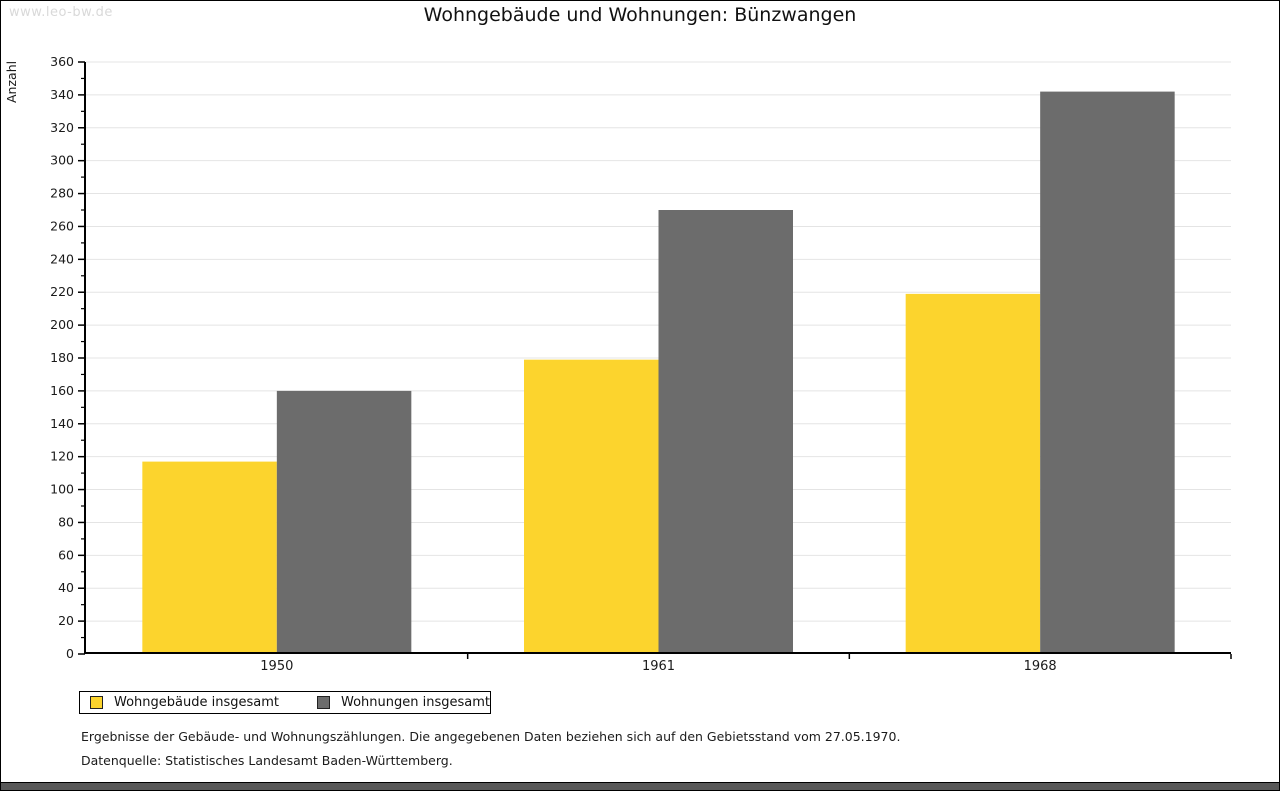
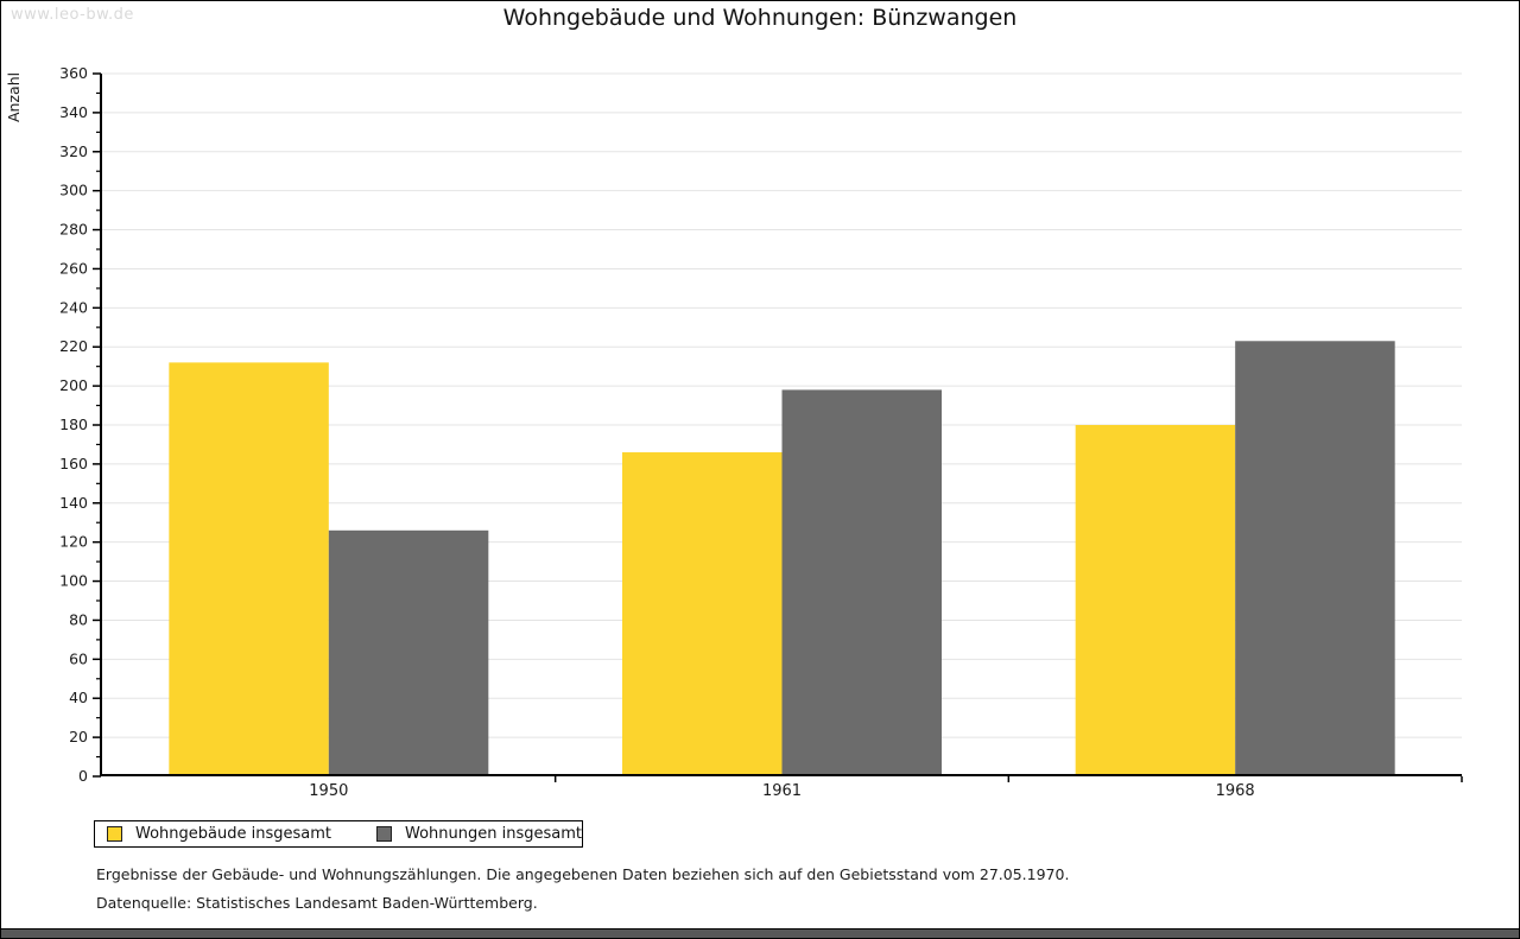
Wohngebäude insgesamt/1950: 117 -> 212
Wohnungen insgesamt/1950: 160 -> 126
Wohngebäude insgesamt/1961: 179 -> 166
Wohnungen insgesamt/1961: 270 -> 198
Wohngebäude insgesamt/1968: 219 -> 180
Wohnungen insgesamt/1968: 342 -> 223
